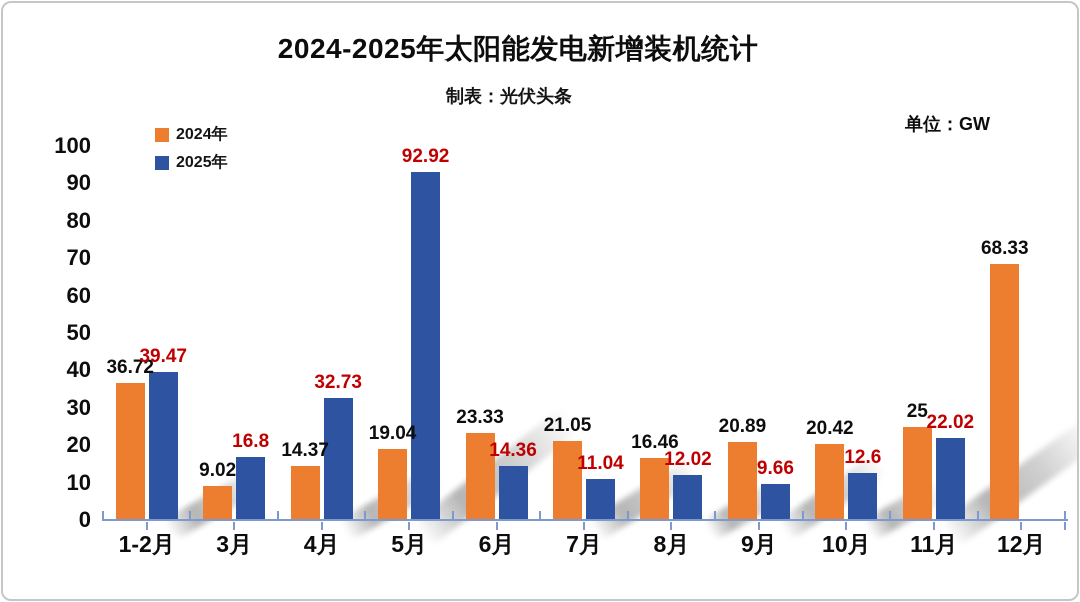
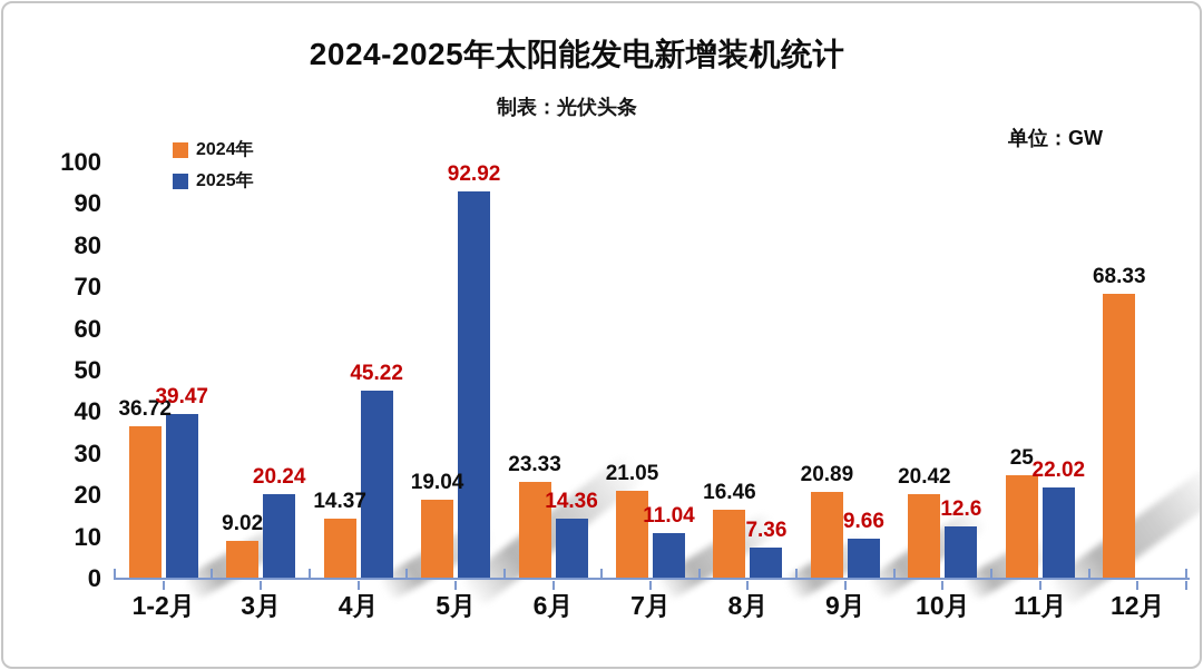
2025年/3月: 16.8 -> 20.24
2025年/4月: 32.73 -> 45.22
2025年/8月: 12.02 -> 7.36
